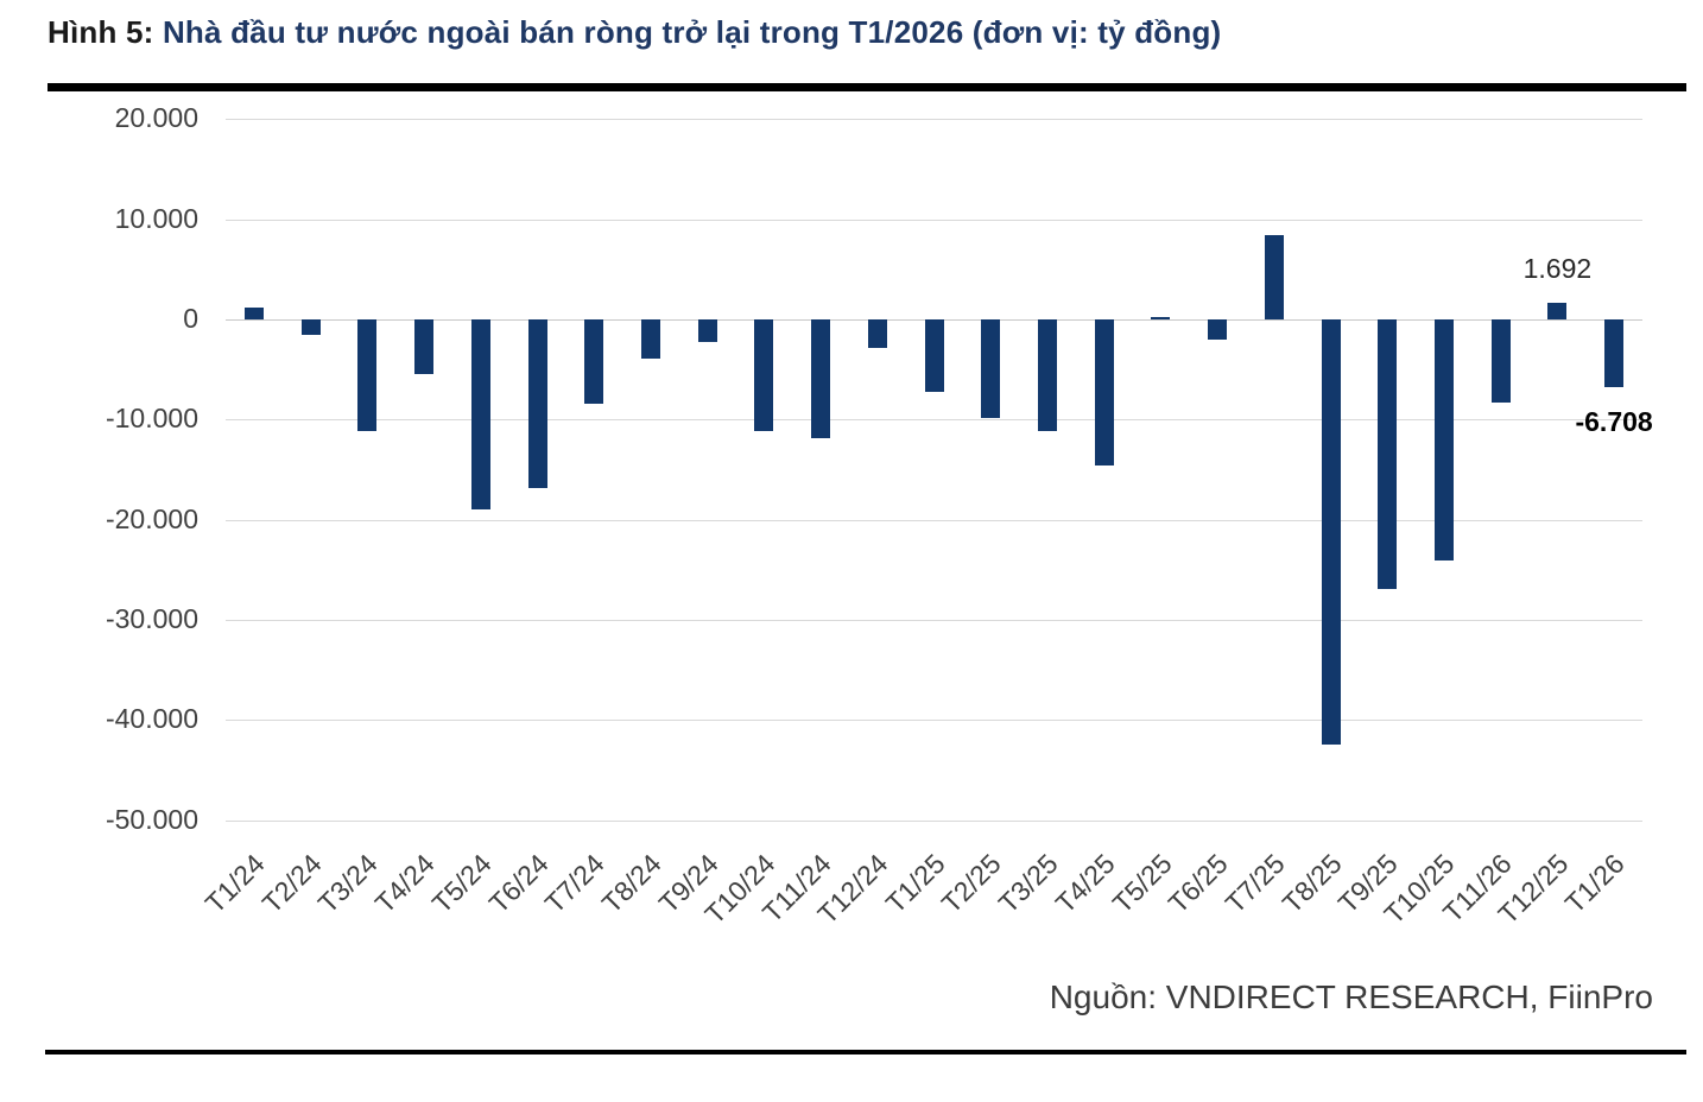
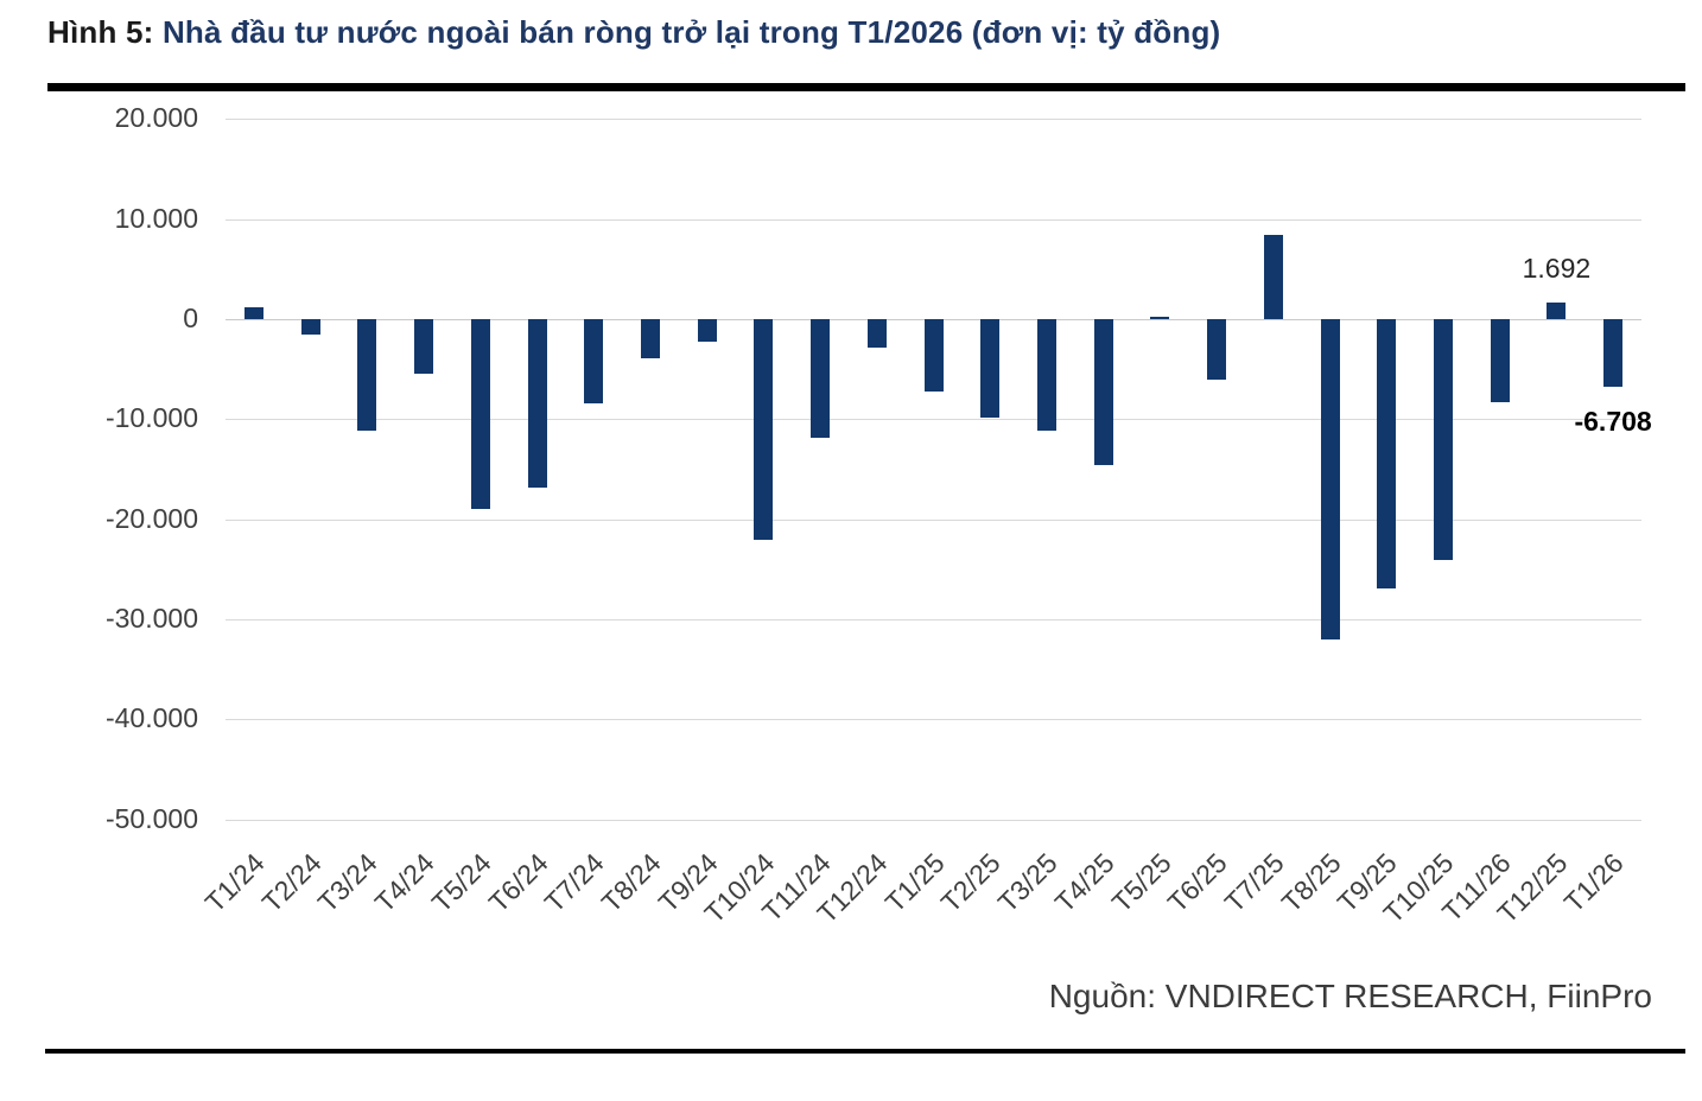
T10/24: -11000 -> -22000
T6/25: -2000 -> -6000
T8/25: -42000 -> -32000
